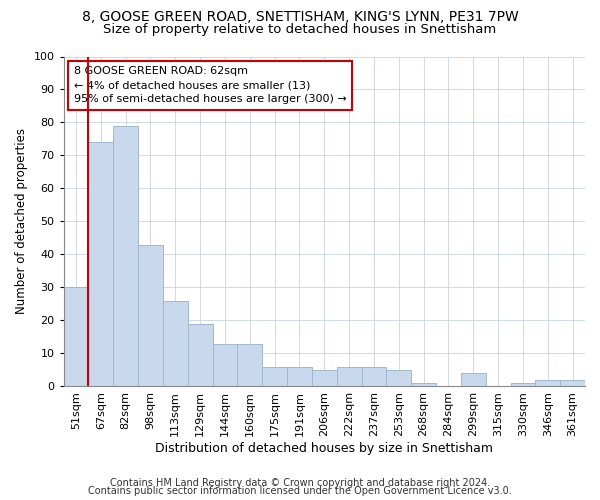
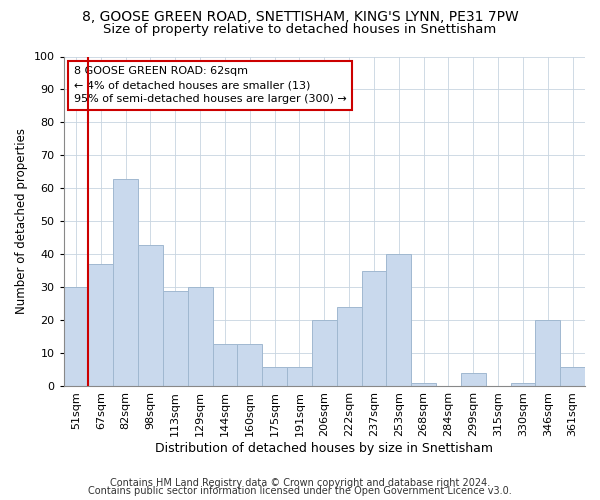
67sqm: 74 -> 37
82sqm: 79 -> 63
113sqm: 26 -> 29
129sqm: 19 -> 30
206sqm: 5 -> 20
222sqm: 6 -> 24
237sqm: 6 -> 35
253sqm: 5 -> 40
346sqm: 2 -> 20
361sqm: 2 -> 6
